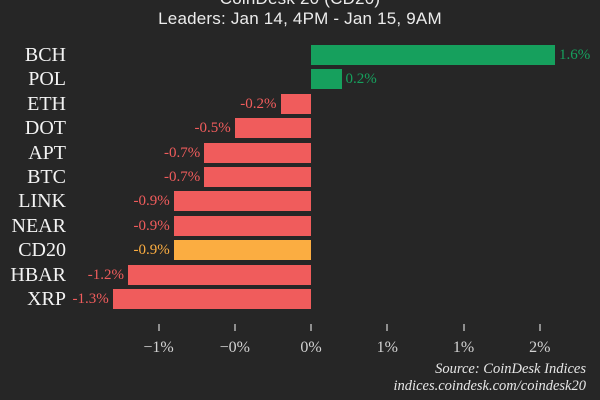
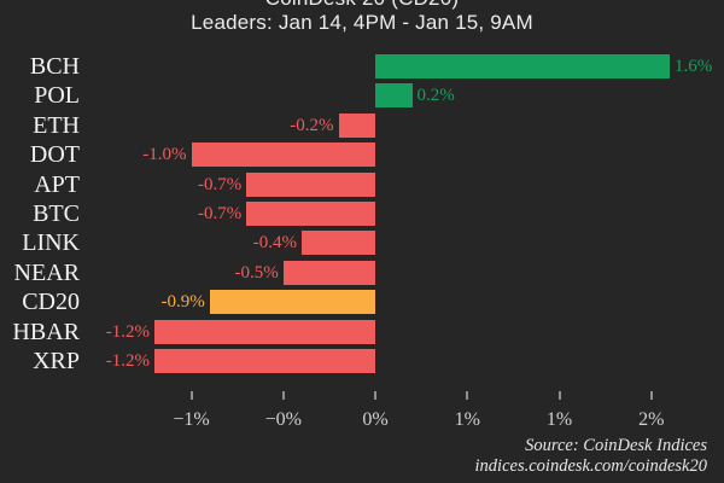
DOT: -0.5% -> -1.0%
LINK: -0.9% -> -0.4%
NEAR: -0.9% -> -0.5%
XRP: -1.3% -> -1.2%
